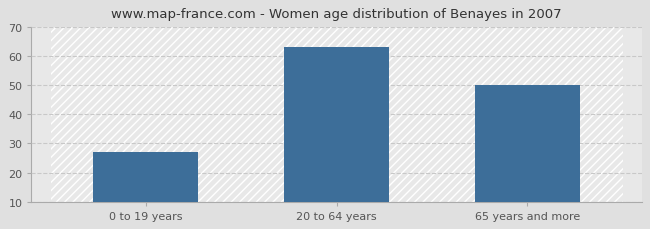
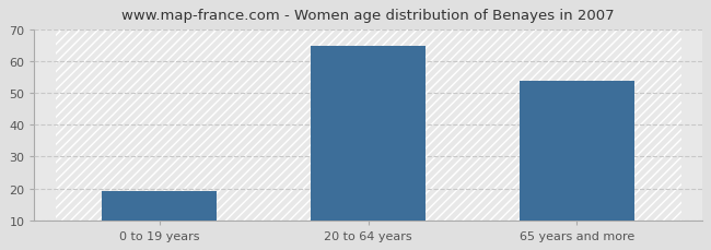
0 to 19 years: 27 -> 19
20 to 64 years: 63 -> 65
65 years and more: 50 -> 54
